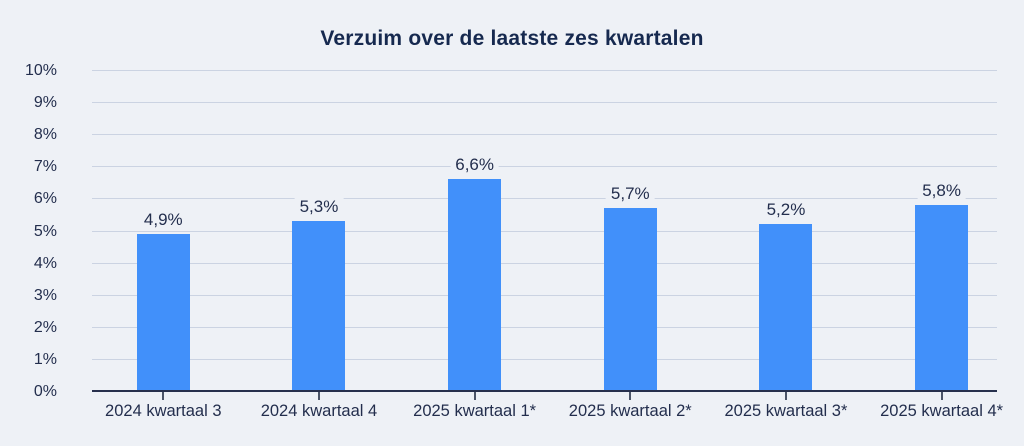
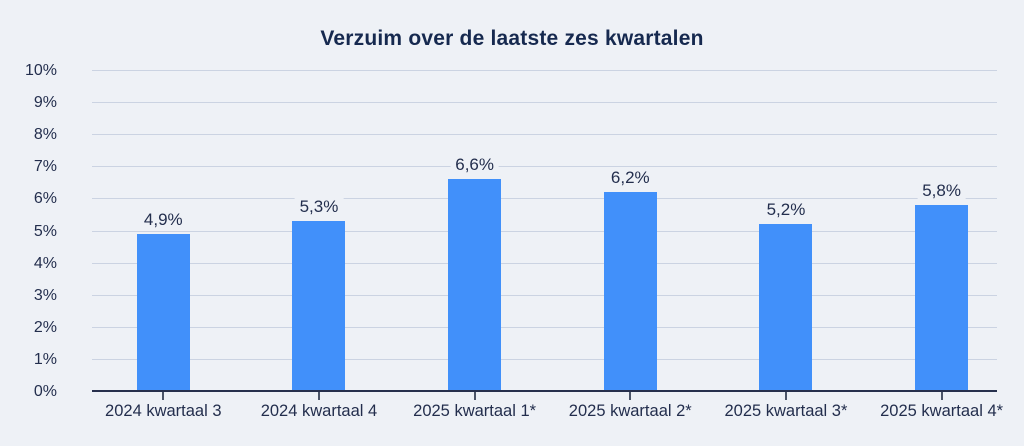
2025 kwartaal 2*: 5,7% -> 6,2%
